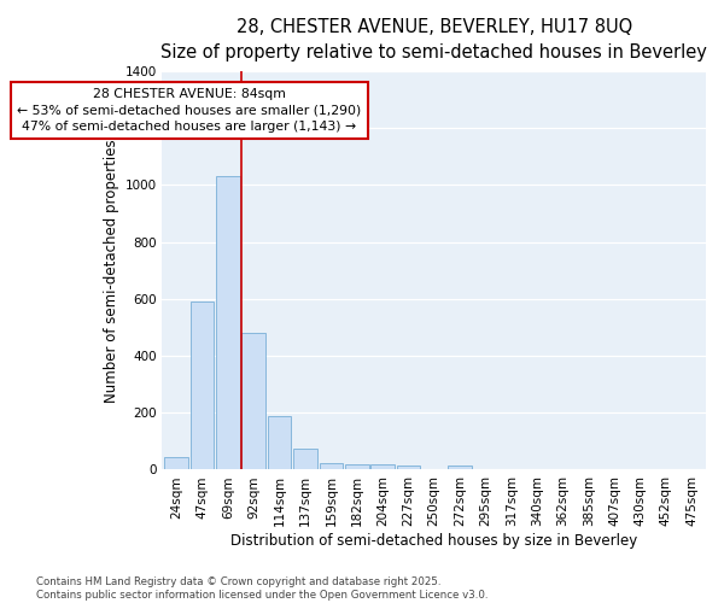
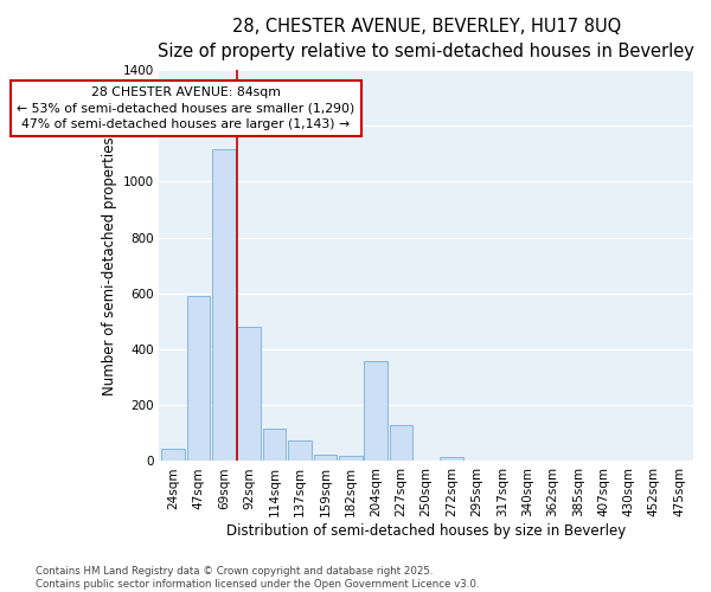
69sqm: 1030 -> 1115
114sqm: 190 -> 115
204sqm: 20 -> 360
227sqm: 15 -> 130
